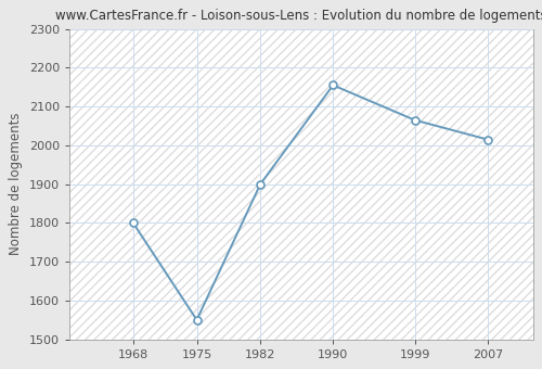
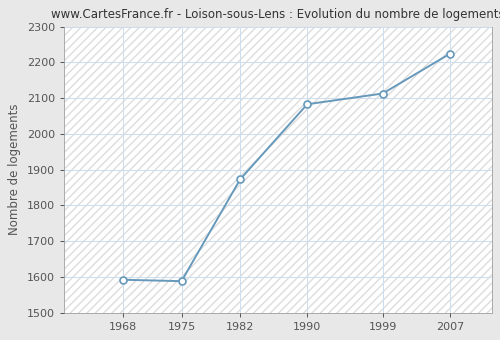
1968: 1800 -> 1592
1975: 1550 -> 1588
1982: 1900 -> 1873
1990: 2155 -> 2083
1999: 2065 -> 2113
2007: 2015 -> 2224
